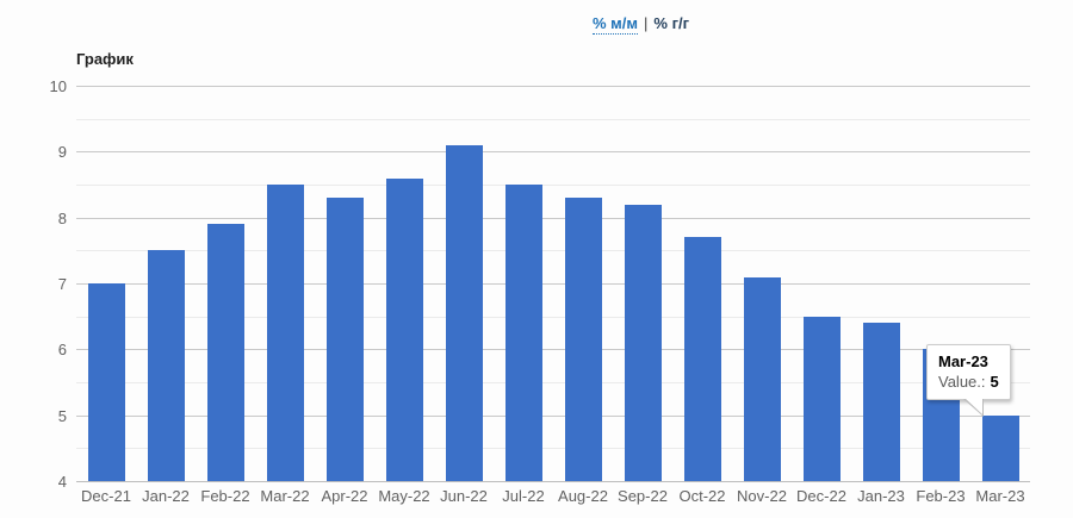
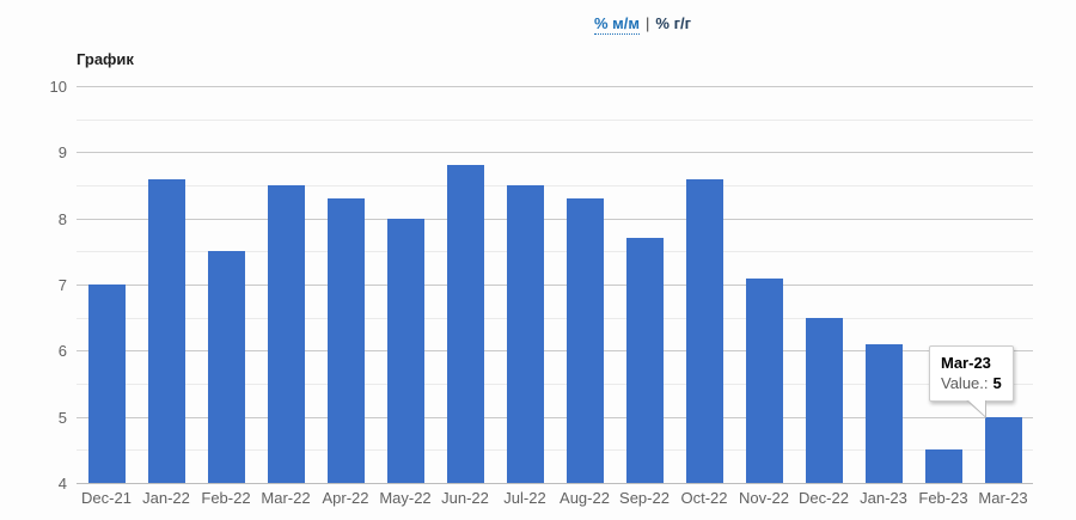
Jan-22: 7.5 -> 8.6
Feb-22: 7.9 -> 7.5
May-22: 8.6 -> 8.0
Jun-22: 9.1 -> 8.8
Sep-22: 8.2 -> 7.7
Oct-22: 7.7 -> 8.6
Jan-23: 6.4 -> 6.1
Feb-23: 6.0 -> 4.5
